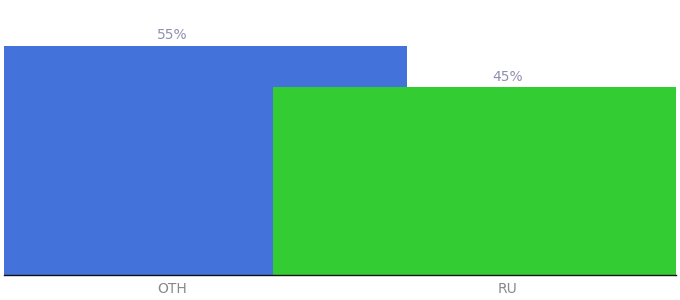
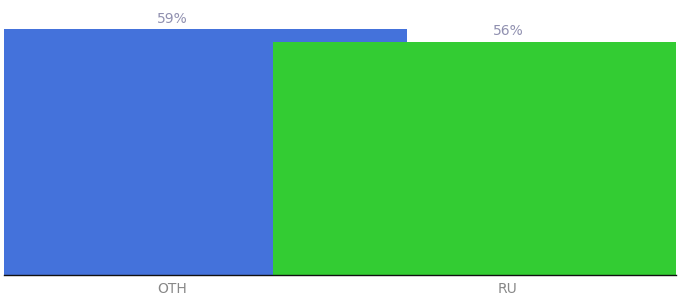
OTH: 55% -> 59%
RU: 45% -> 56%
